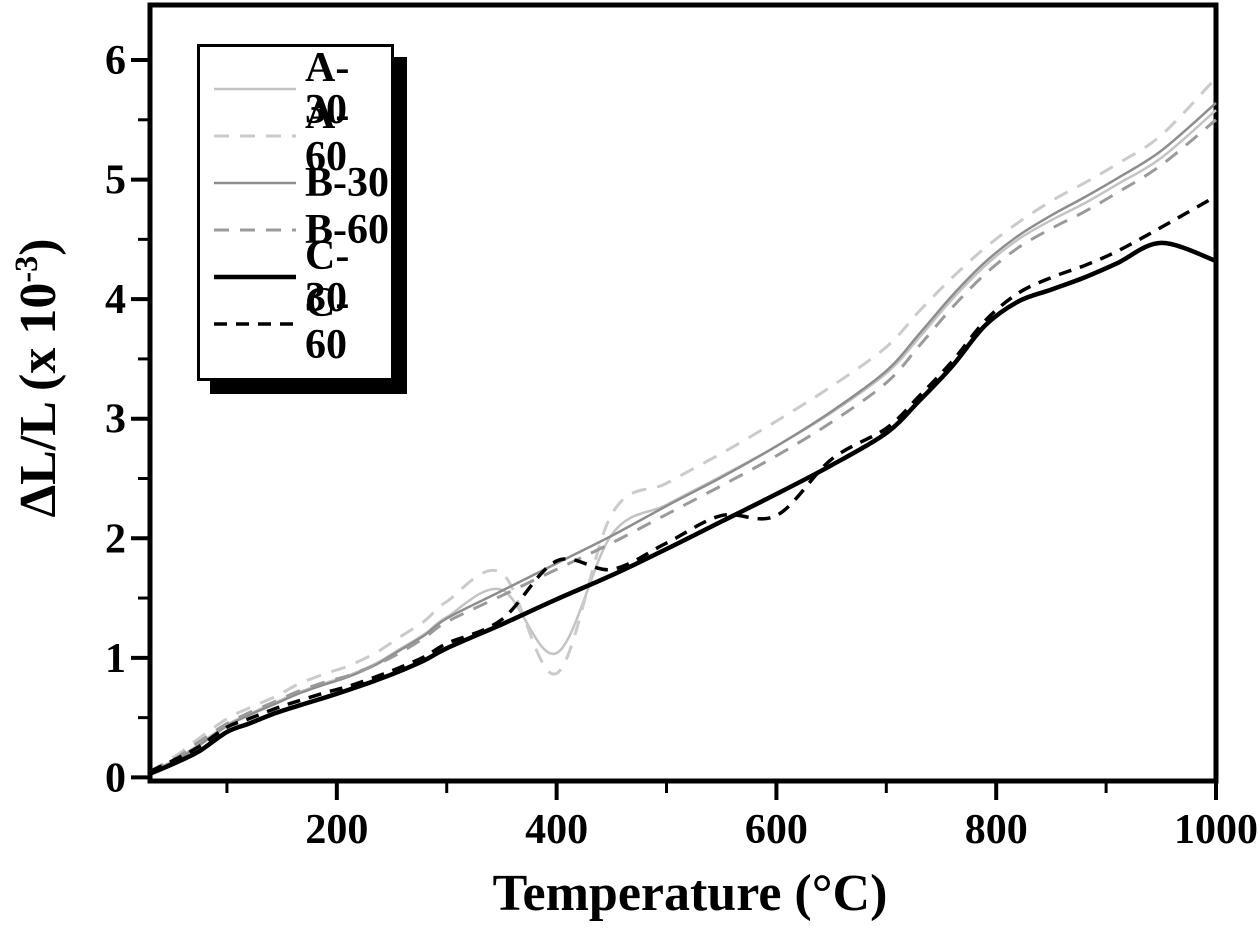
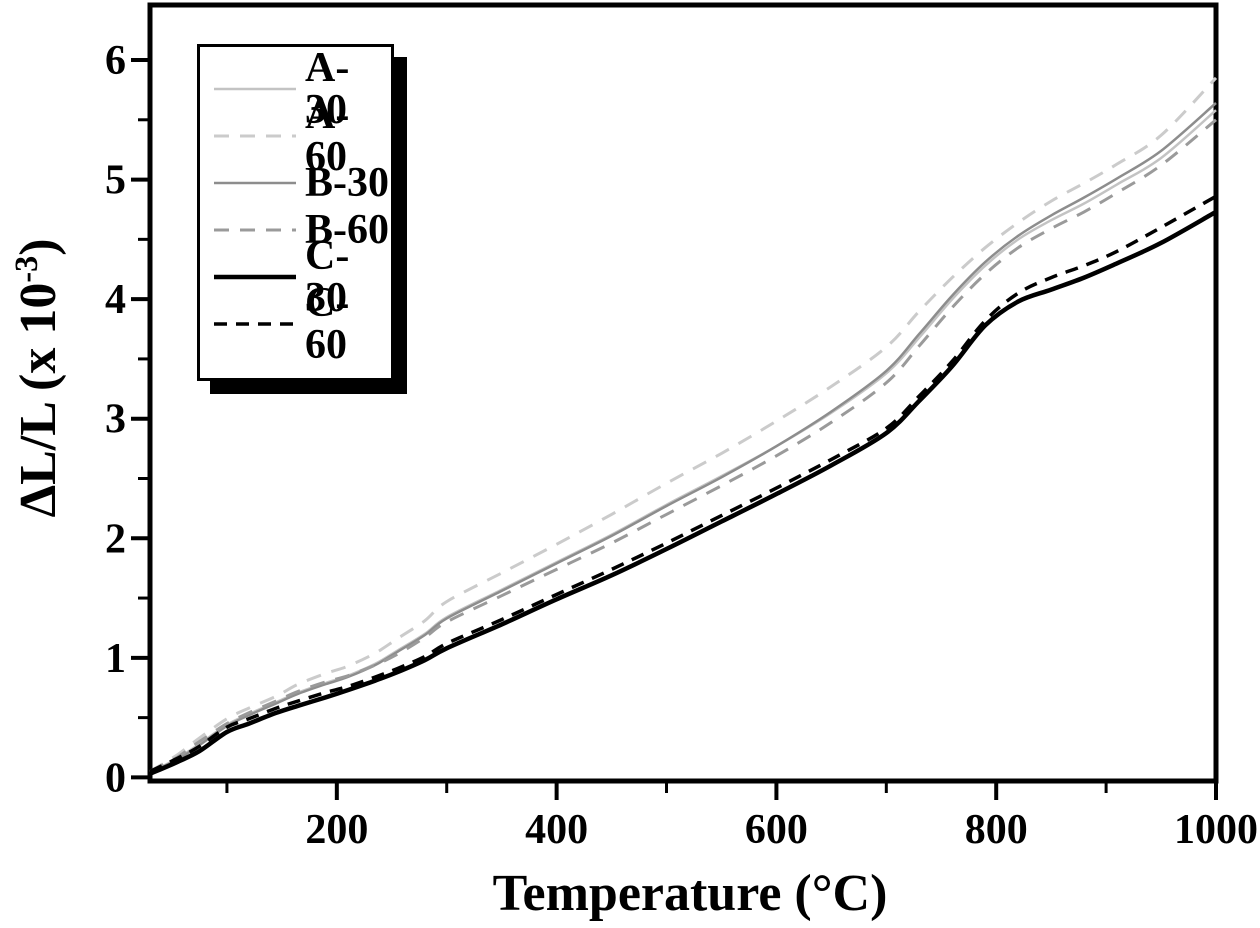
A-30/400: 1.04 -> 1.80
A-60/400: 0.87 -> 1.95
C-60/400: 1.81 -> 1.53
C-60/600: 2.19 -> 2.42
C-30/1000: 4.32 -> 4.73
